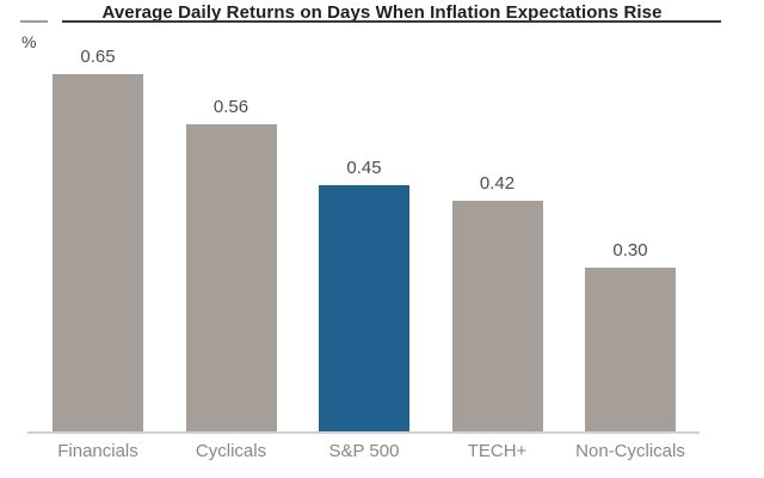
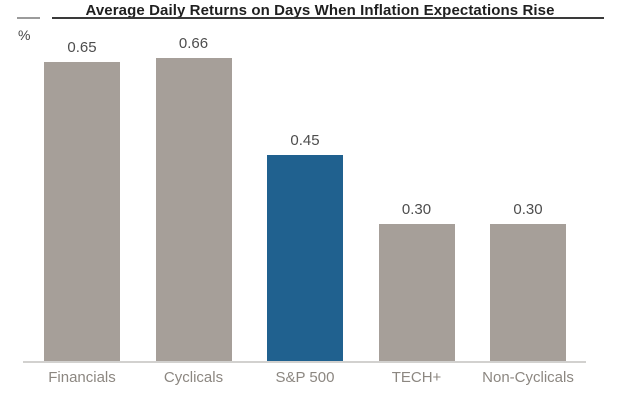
Cyclicals: 0.56 -> 0.66
TECH+: 0.42 -> 0.30
